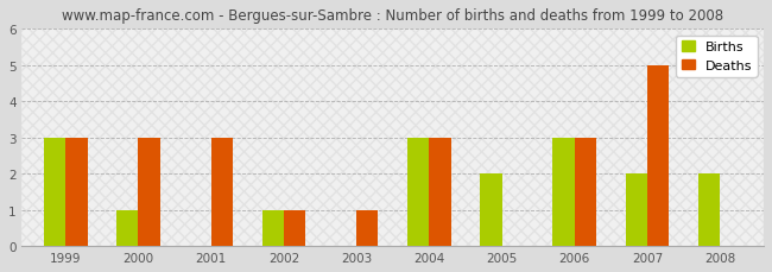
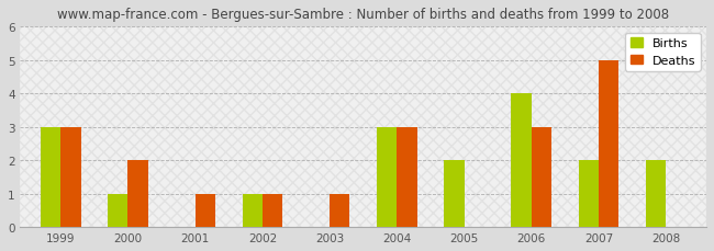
Deaths/2000: 3 -> 2
Deaths/2001: 3 -> 1
Births/2006: 3 -> 4
